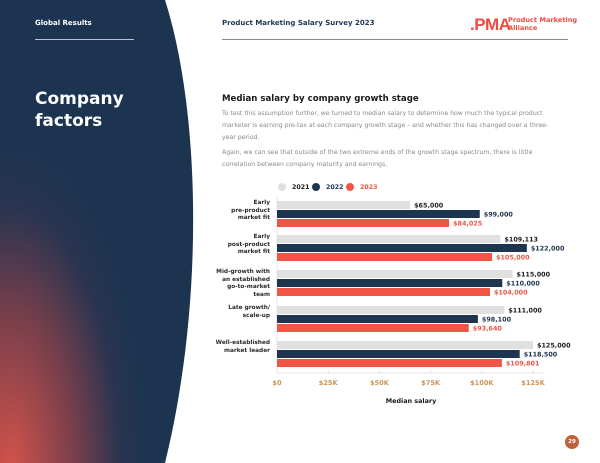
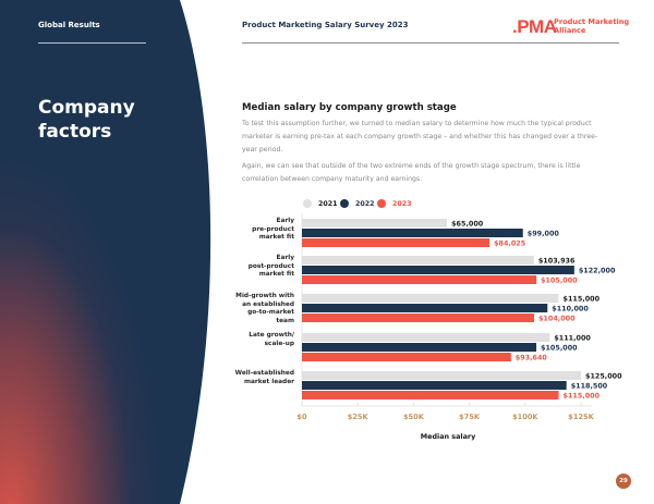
2021/Early post-product market fit: $109,113 -> $103,936
2022/Late growth/ scale-up: $98,100 -> $105,000
2023/Well-established market leader: $109,801 -> $115,000
